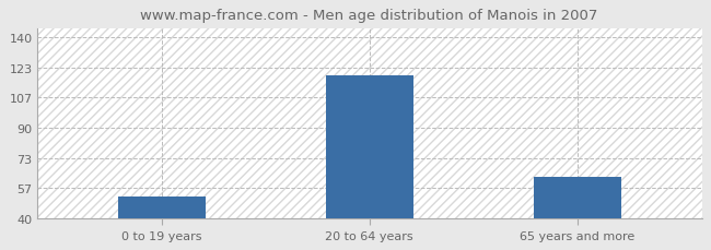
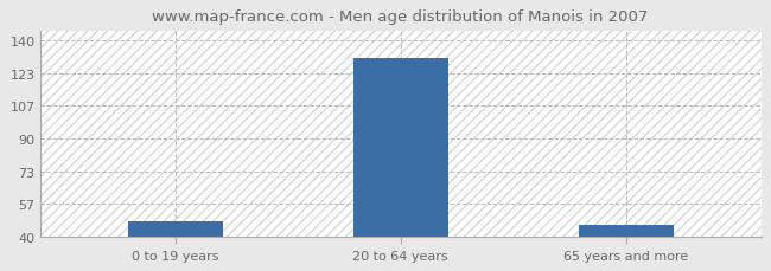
0 to 19 years: 52 -> 48
20 to 64 years: 119 -> 131
65 years and more: 63 -> 46
